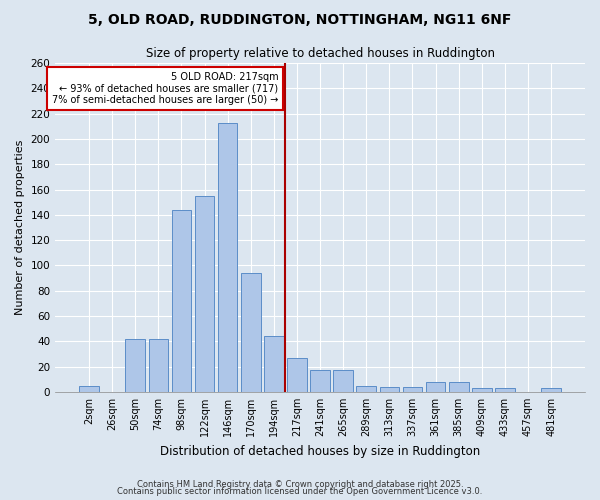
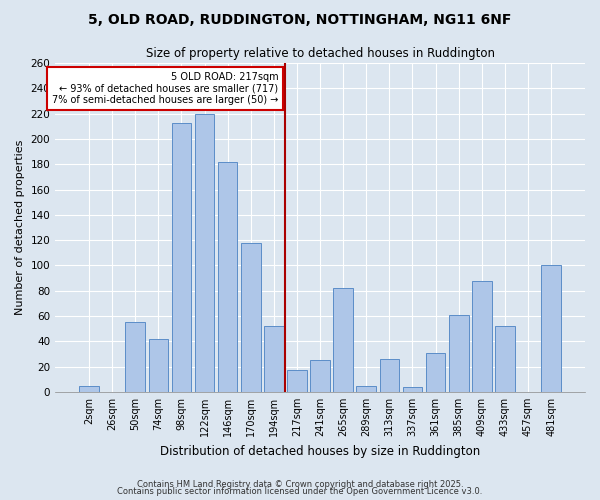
50sqm: 42 -> 55
98sqm: 144 -> 213
122sqm: 155 -> 220
146sqm: 213 -> 182
170sqm: 94 -> 118
194sqm: 44 -> 52
217sqm: 27 -> 17
241sqm: 17 -> 25
265sqm: 17 -> 82
313sqm: 4 -> 26
361sqm: 8 -> 31
385sqm: 8 -> 61
409sqm: 3 -> 88
433sqm: 3 -> 52
481sqm: 3 -> 100
